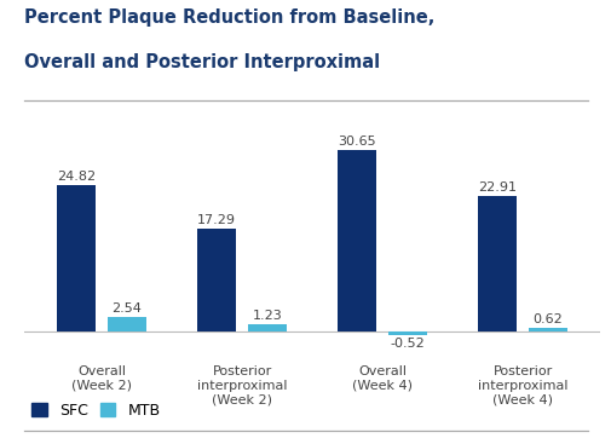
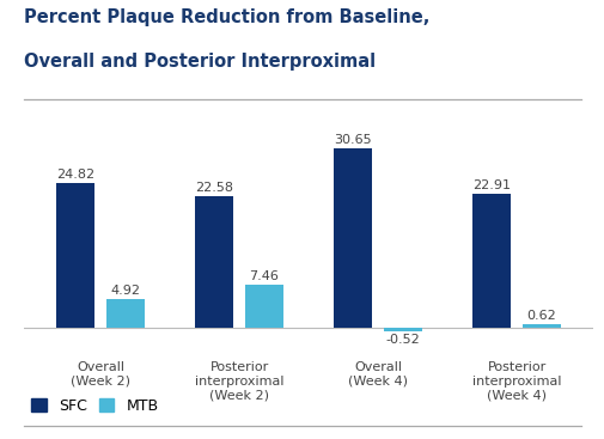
MTB/Overall (Week 2): 2.54 -> 4.92
SFC/Posterior interproximal (Week 2): 17.29 -> 22.58
MTB/Posterior interproximal (Week 2): 1.23 -> 7.46
